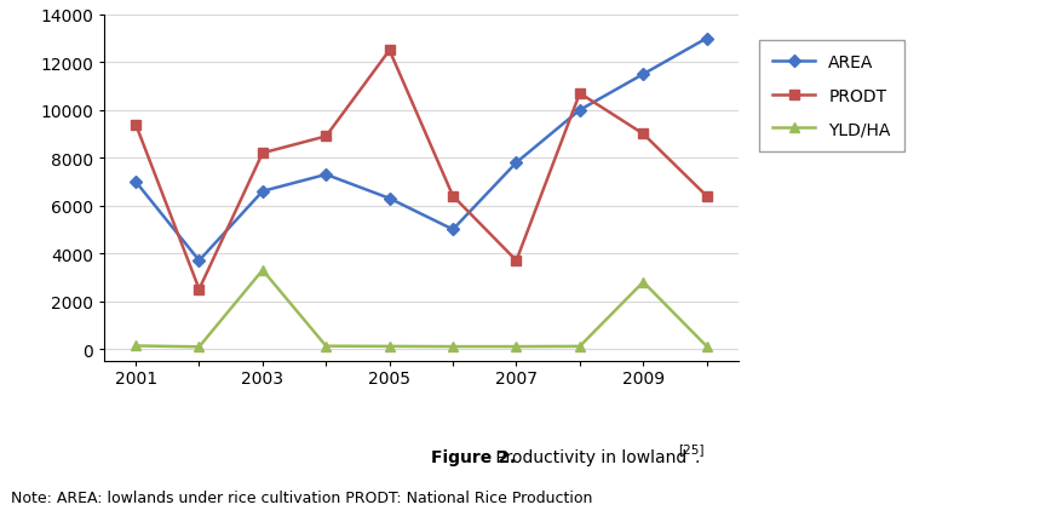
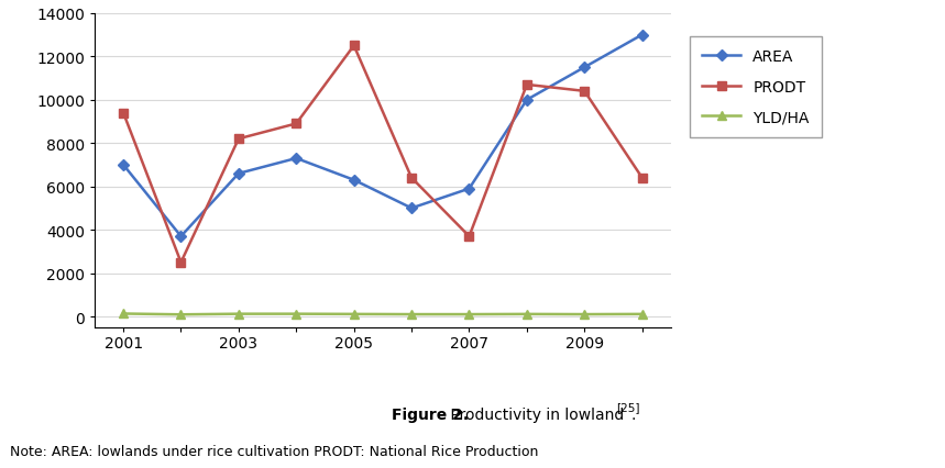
YLD/HA/2003: 3300 -> 100
AREA/2007: 7800 -> 5900
PRODT/2009: 9000 -> 10400
YLD/HA/2009: 2800 -> 100
